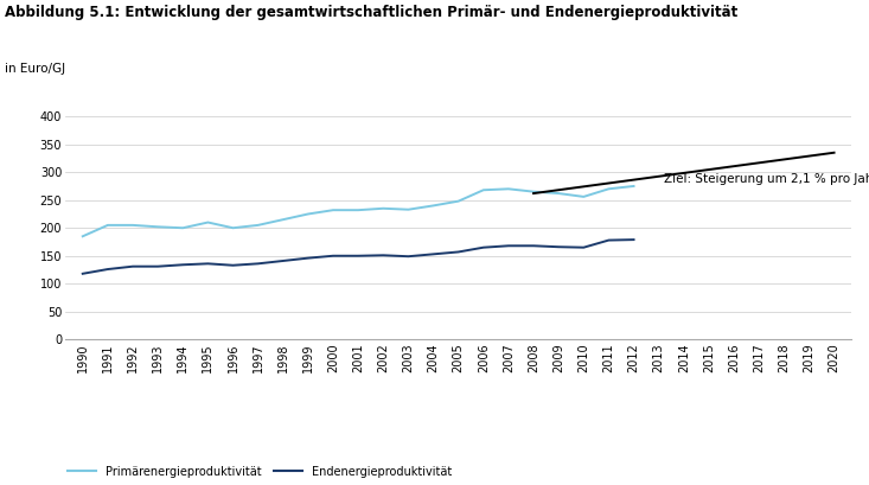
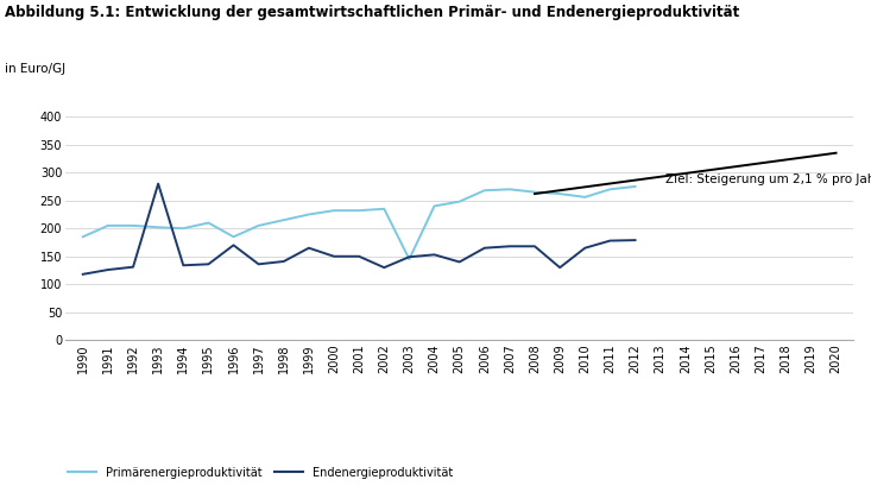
Endenergieproduktivität/1993: 131 -> 280
Primärenergieproduktivität/1996: 200 -> 185
Endenergieproduktivität/1996: 133 -> 170
Endenergieproduktivität/1999: 146 -> 165
Endenergieproduktivität/2002: 151 -> 130
Primärenergieproduktivität/2003: 233 -> 145
Endenergieproduktivität/2005: 157 -> 140
Endenergieproduktivität/2009: 166 -> 130
